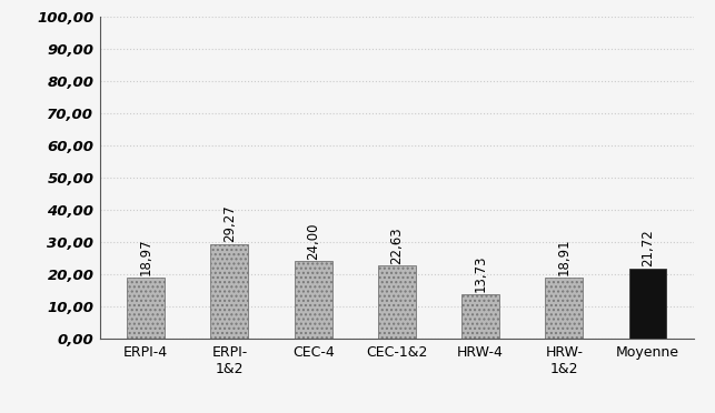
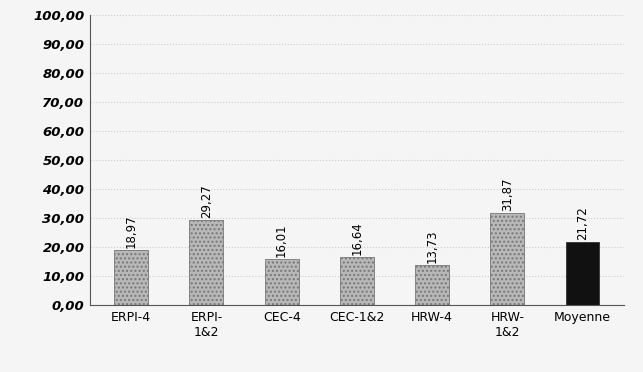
CEC-4: 24,00 -> 16,01
CEC-1&2: 22,63 -> 16,64
HRW- 1&2: 18,91 -> 31,87
